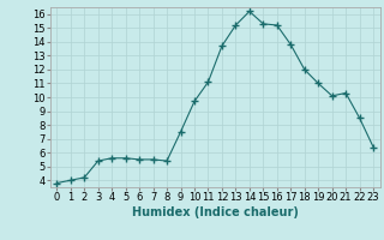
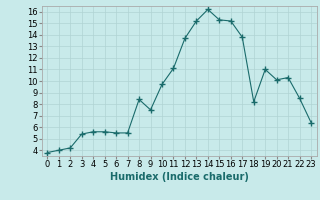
8: 5.4 -> 8.4
18: 12.0 -> 8.2
